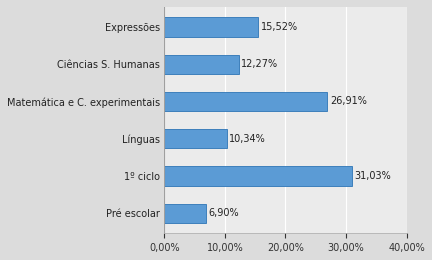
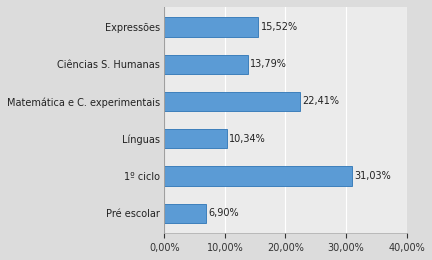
Ciências S. Humanas: 12,27% -> 13,79%
Matemática e C. experimentais: 26,91% -> 22,41%
